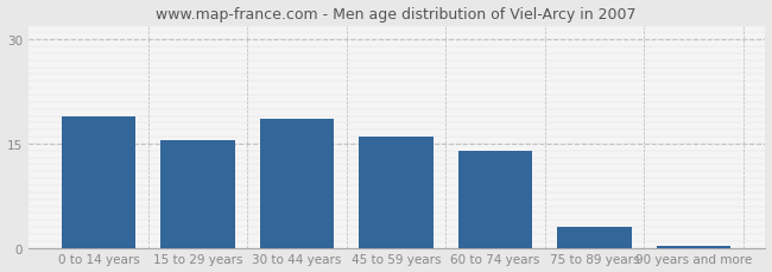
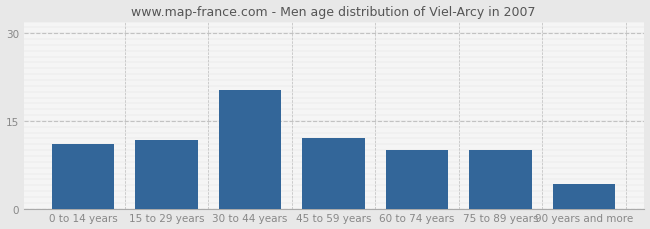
0 to 14 years: 19.0 -> 11.0
15 to 29 years: 15.5 -> 11.8
30 to 44 years: 18.5 -> 20.2
45 to 59 years: 16.0 -> 12.0
60 to 74 years: 14.0 -> 10.0
75 to 89 years: 3.0 -> 10.0
90 years and more: 0.3 -> 4.2
